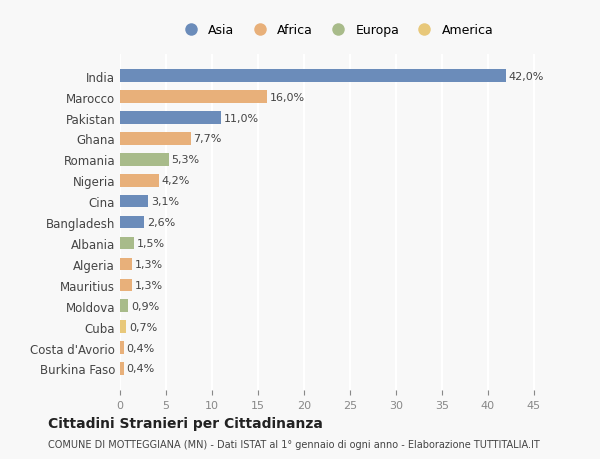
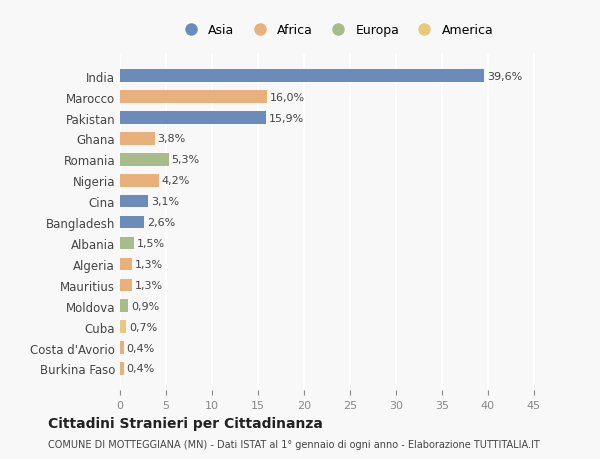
India: 42,0% -> 39,6%
Pakistan: 11,0% -> 15,9%
Ghana: 7,7% -> 3,8%
